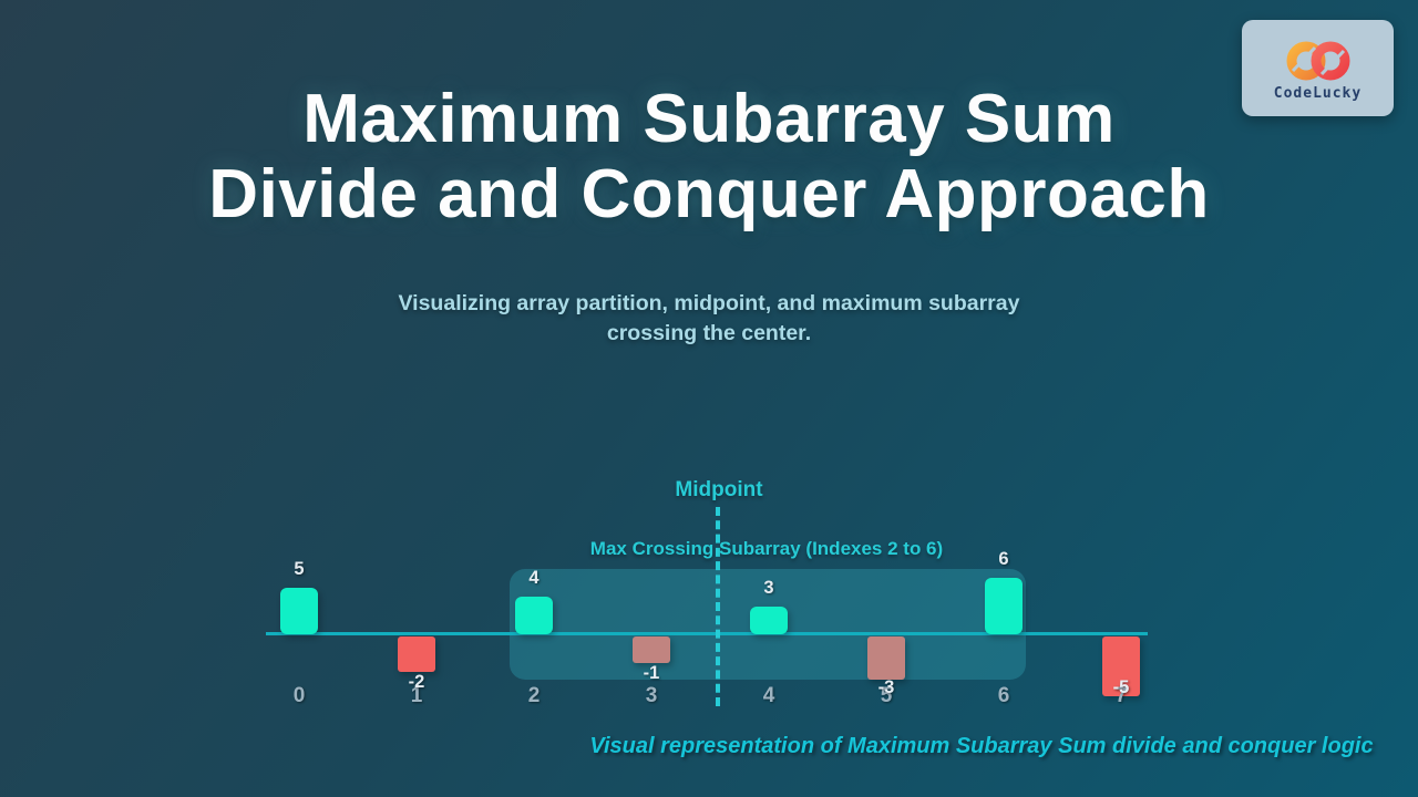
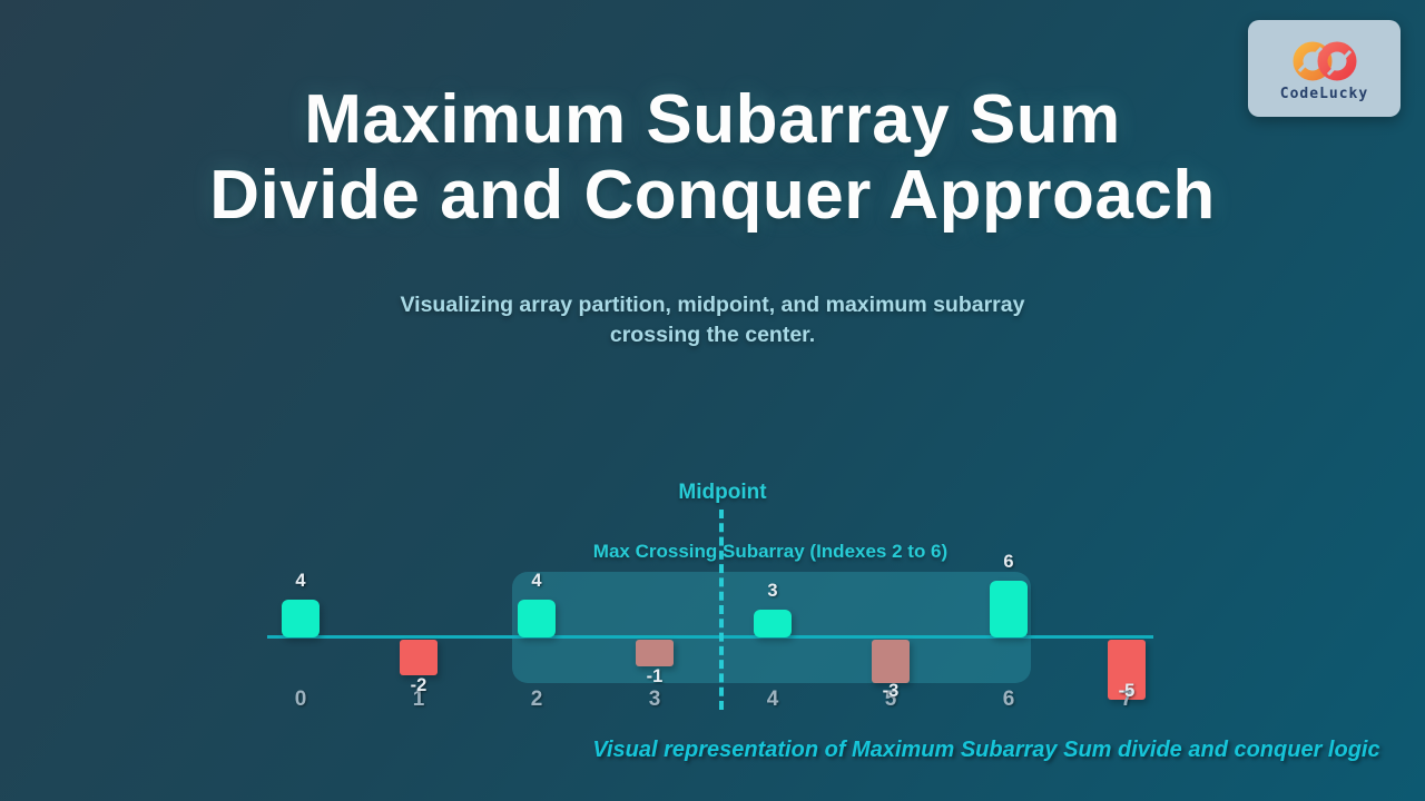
0: 5 -> 4
